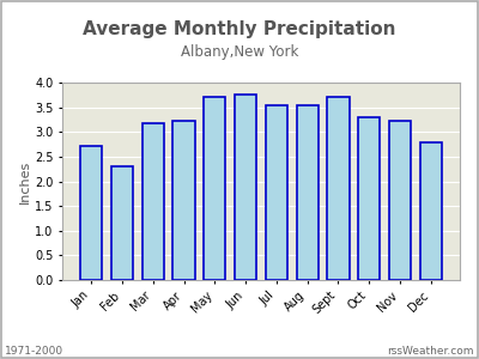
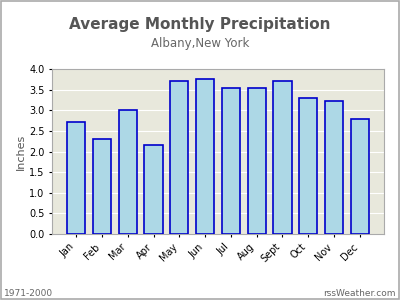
Mar: 3.18 -> 3.00
Apr: 3.22 -> 2.15
